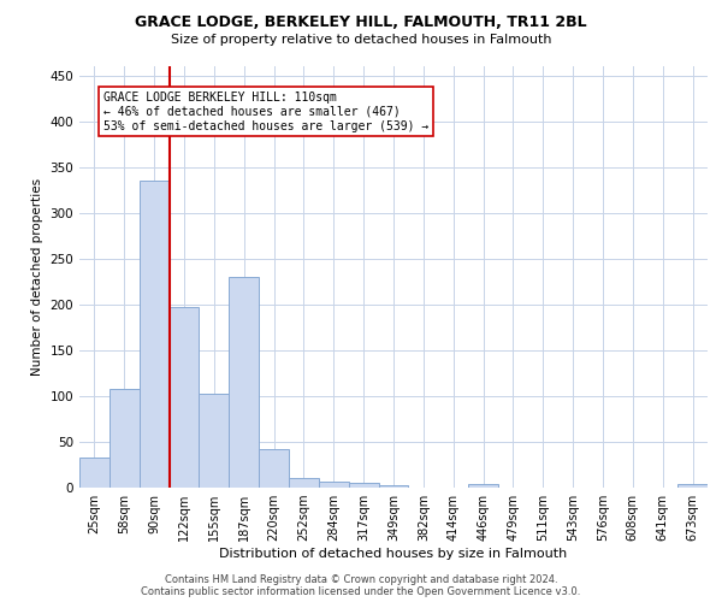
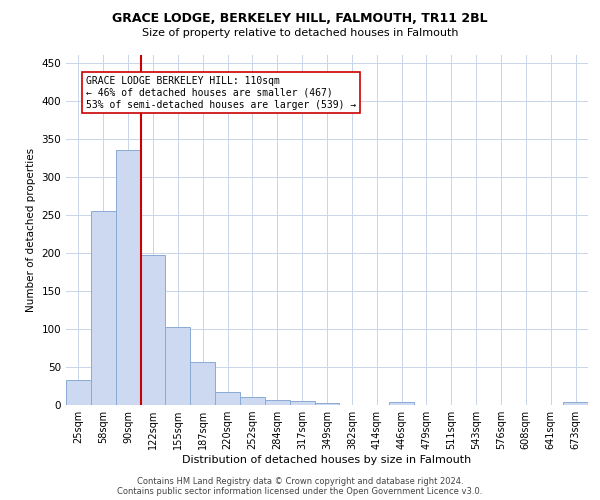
58sqm: 108 -> 255
187sqm: 230 -> 56
220sqm: 42 -> 17
